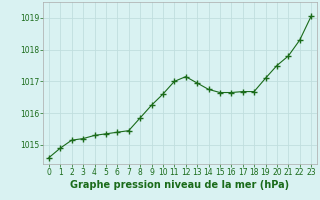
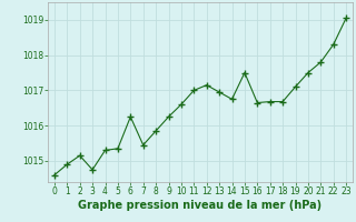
3: 1015.20 -> 1014.75
6: 1015.40 -> 1016.25
15: 1016.65 -> 1017.50
